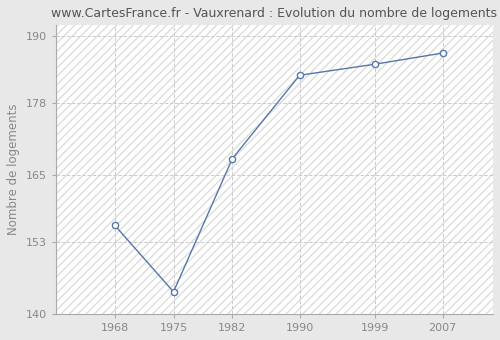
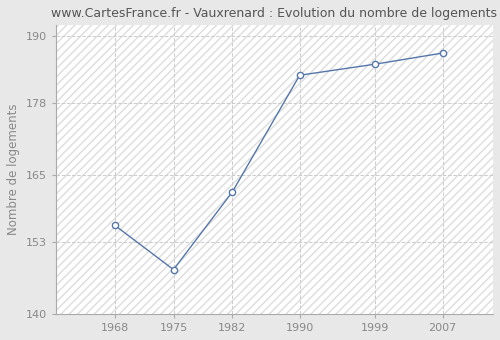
1975: 144 -> 148
1982: 168 -> 162
